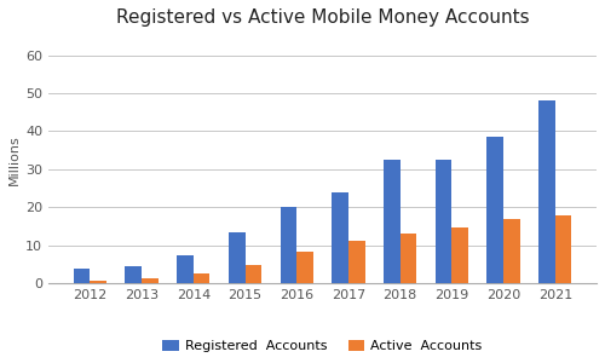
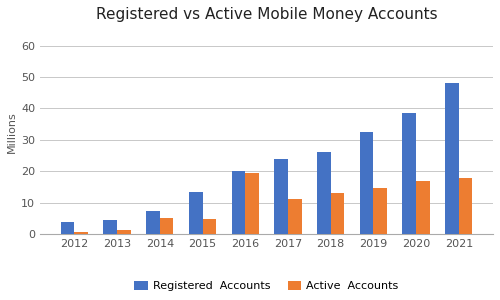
Active Accounts/2014: 2.5 -> 5.0
Active Accounts/2016: 8.3 -> 19.5
Registered Accounts/2018: 32.5 -> 26.0
